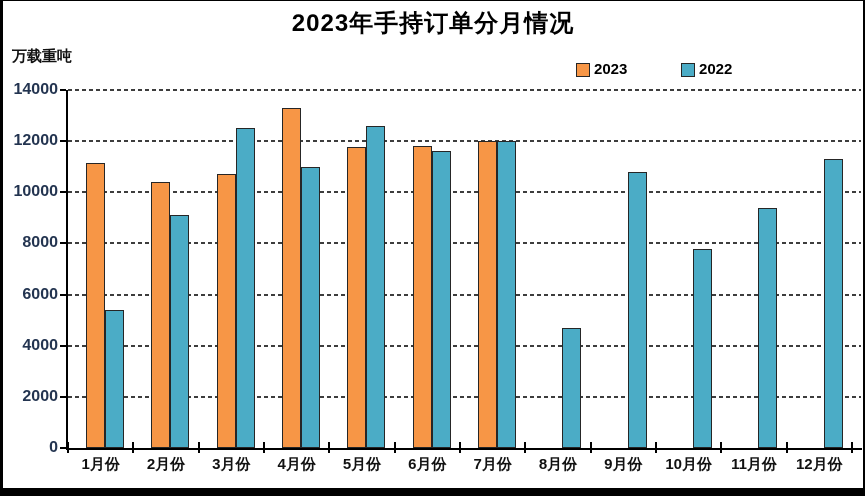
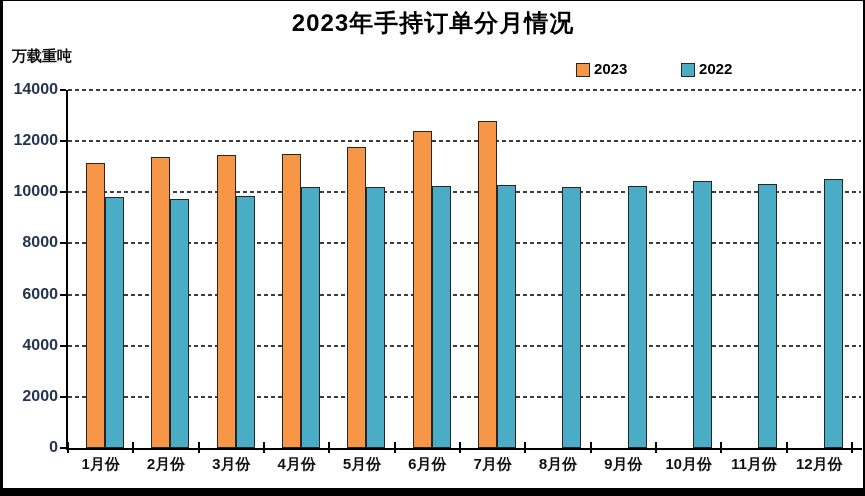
2022/1月份: 5400 -> 9800
2023/2月份: 10400 -> 11400
2022/2月份: 9100 -> 9700
2023/3月份: 10700 -> 11500
2022/3月份: 12500 -> 9900
2023/4月份: 13300 -> 11500
2022/4月份: 11000 -> 10200
2022/5月份: 12600 -> 10200
2023/6月份: 11800 -> 12400
2022/6月份: 11600 -> 10200
2023/7月份: 12000 -> 12800
2022/7月份: 12000 -> 10300
2022/8月份: 4700 -> 10200
2022/9月份: 10800 -> 10200
2022/10月份: 7800 -> 10400
2022/11月份: 9400 -> 10300
2022/12月份: 11300 -> 10500
